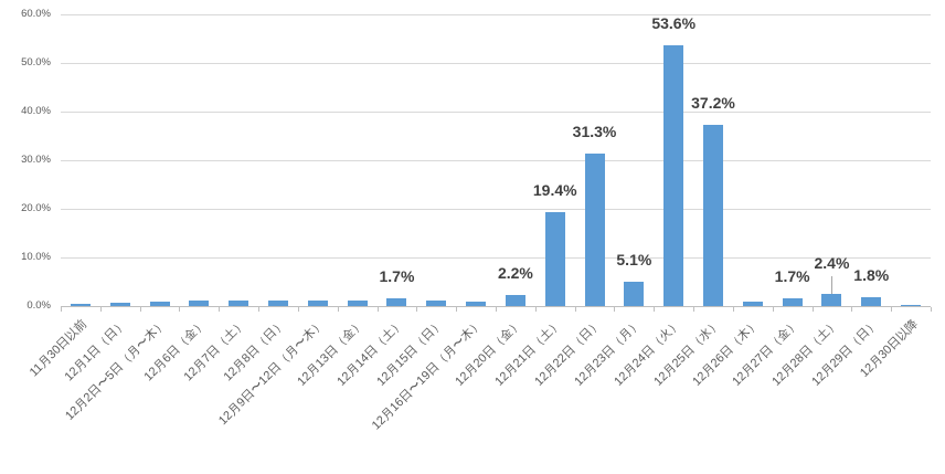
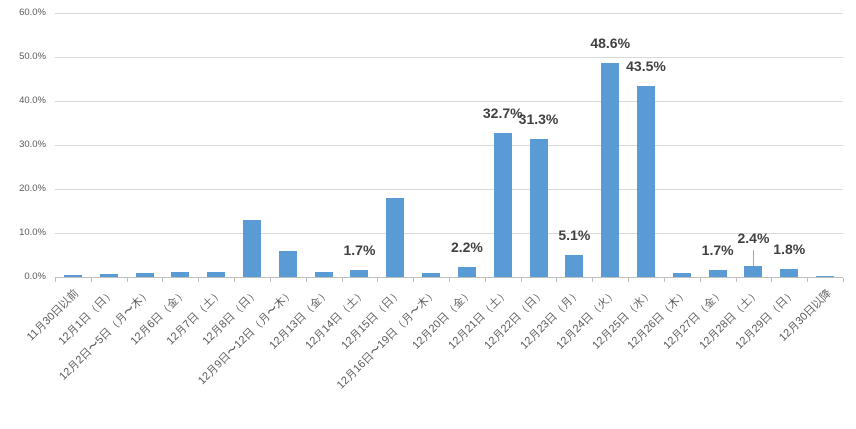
12月8日（日）: 1% -> 13%
12月9日〜12日（月〜木）: 1% -> 6%
12月15日（日）: 1% -> 18%
12月21日（土）: 19.4% -> 32.7%
12月24日（火）: 53.6% -> 48.6%
12月25日（水）: 37.2% -> 43.5%
